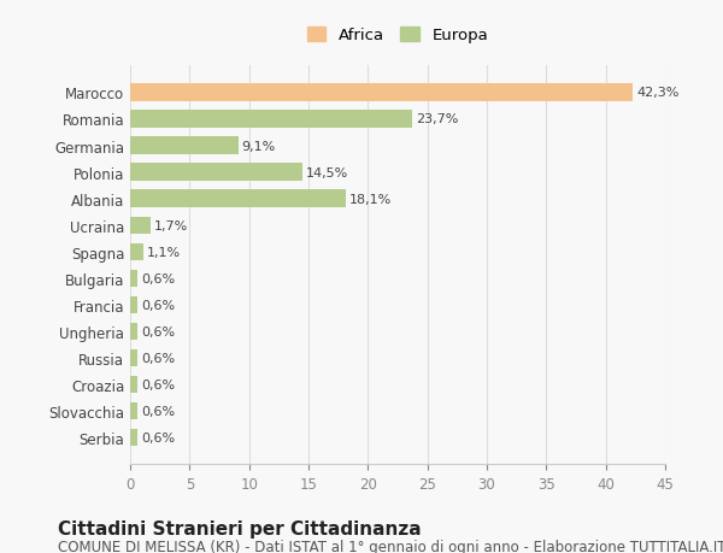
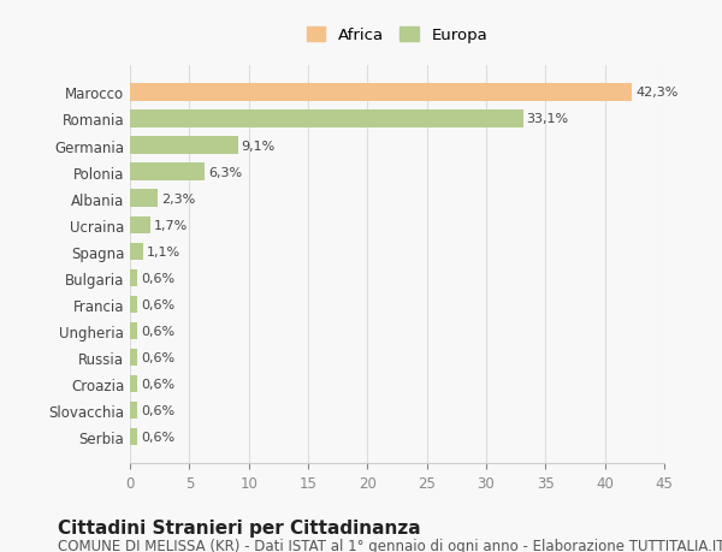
Romania: 23,7% -> 33,1%
Polonia: 14,5% -> 6,3%
Albania: 18,1% -> 2,3%
